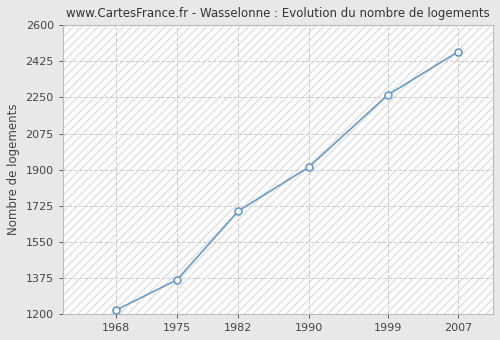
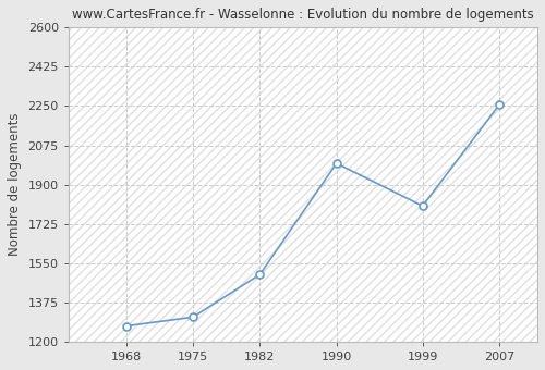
1968: 1218 -> 1270
1975: 1366 -> 1310
1982: 1700 -> 1500
1990: 1912 -> 1995
1999: 2262 -> 1805
2007: 2471 -> 2255
